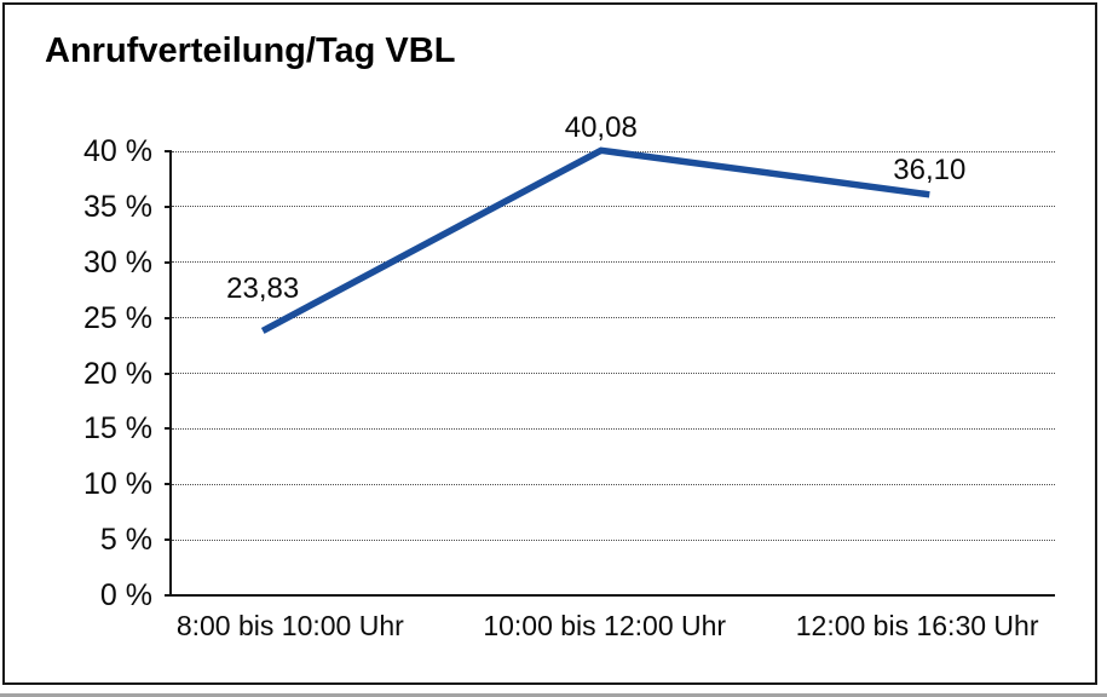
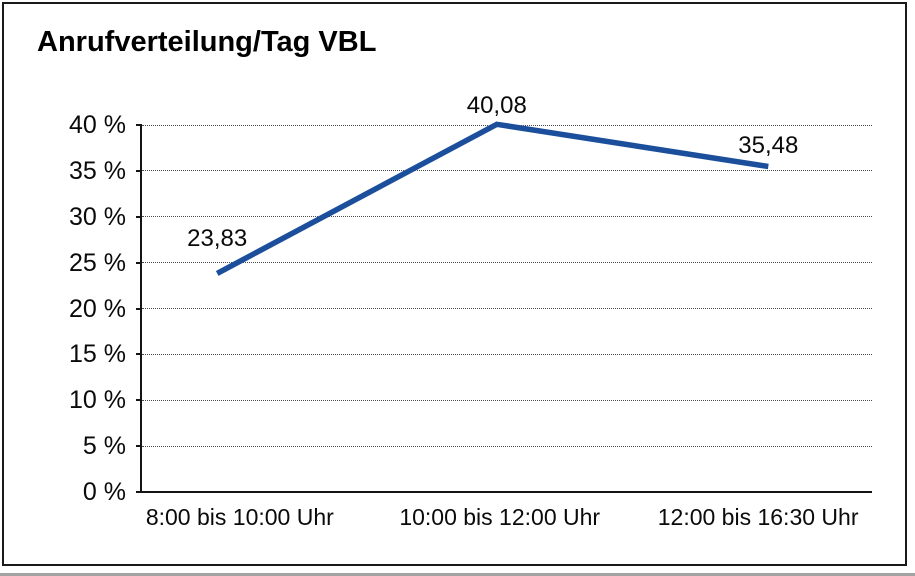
12:00 bis 16:30 Uhr: 36,10 -> 35,48
